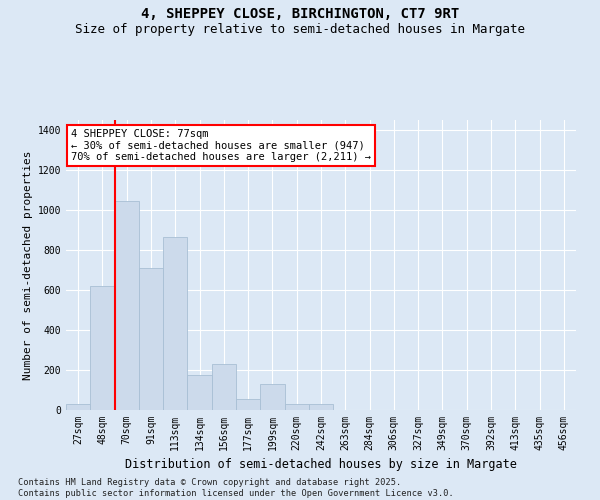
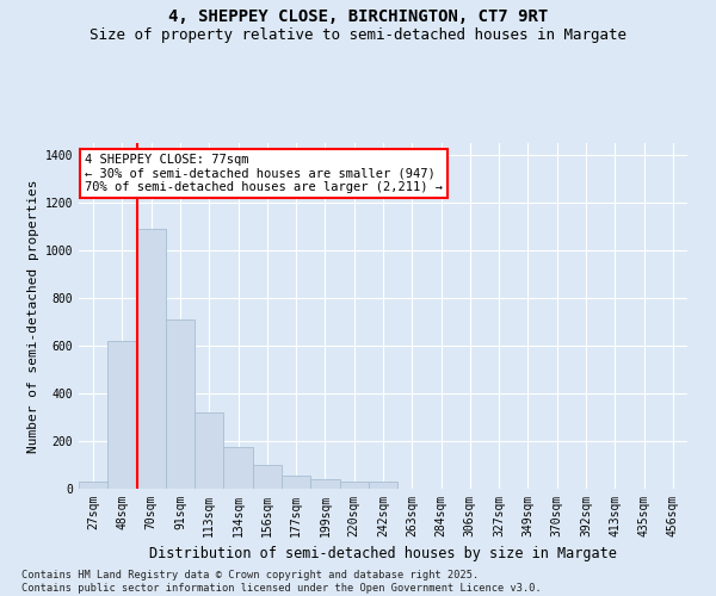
70sqm: 1045 -> 1090
113sqm: 865 -> 320
156sqm: 230 -> 100
199sqm: 130 -> 40
